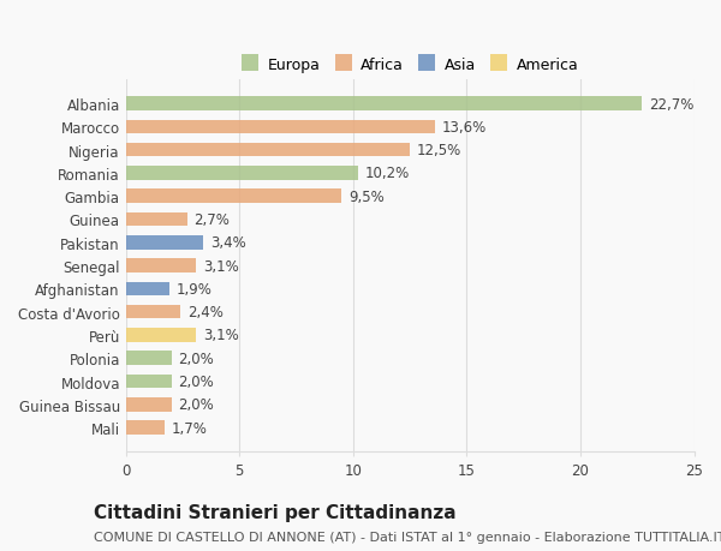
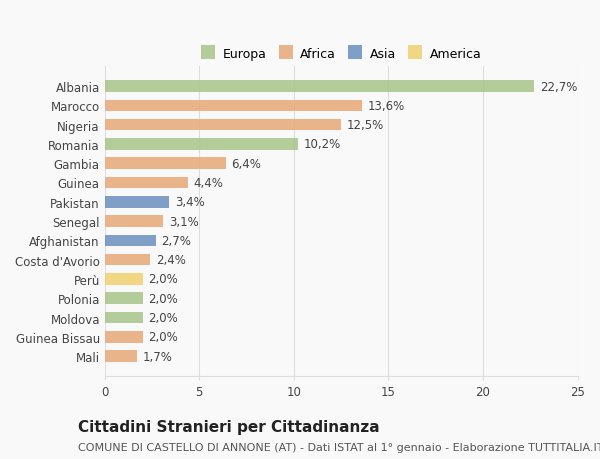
Gambia: 9,5% -> 6,4%
Guinea: 2,7% -> 4,4%
Afghanistan: 1,9% -> 2,7%
Perù: 3,1% -> 2,0%
